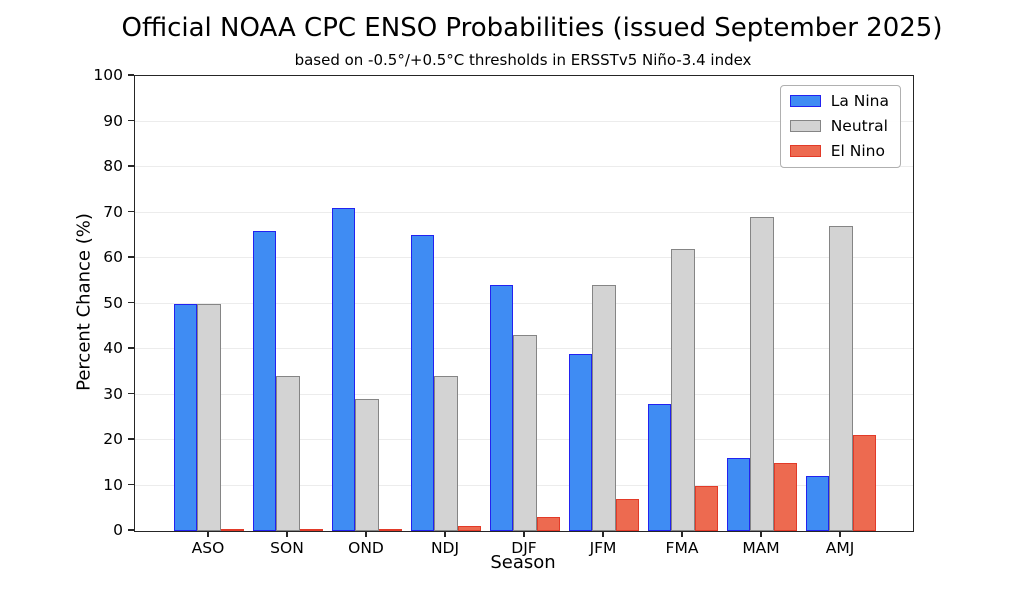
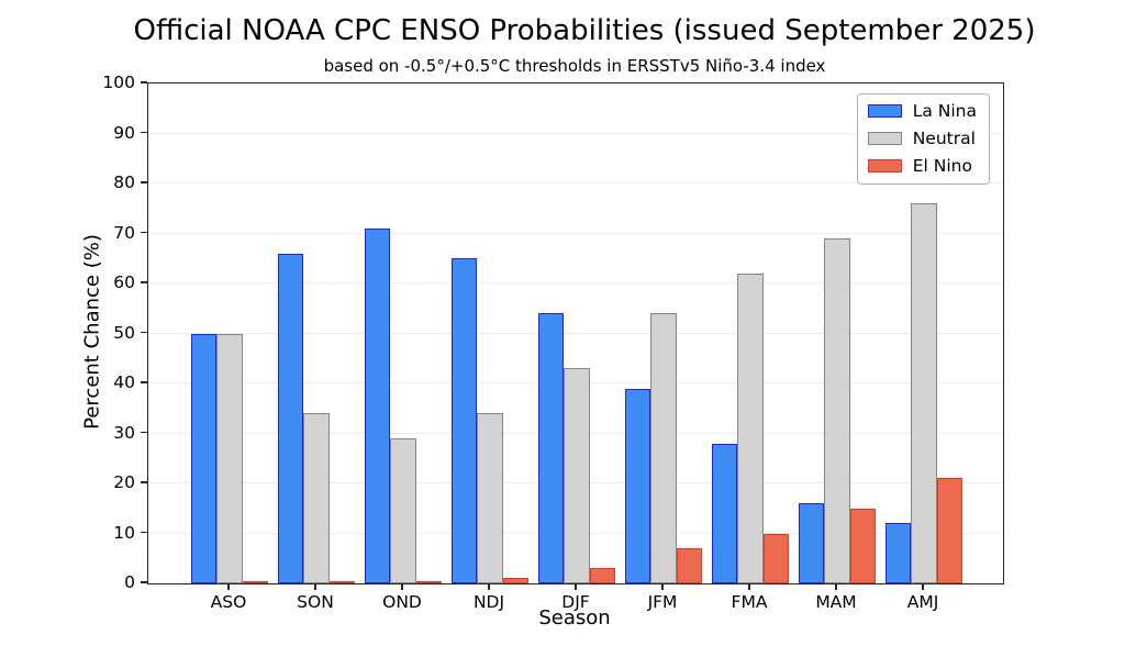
Neutral/AMJ: 67 -> 76
